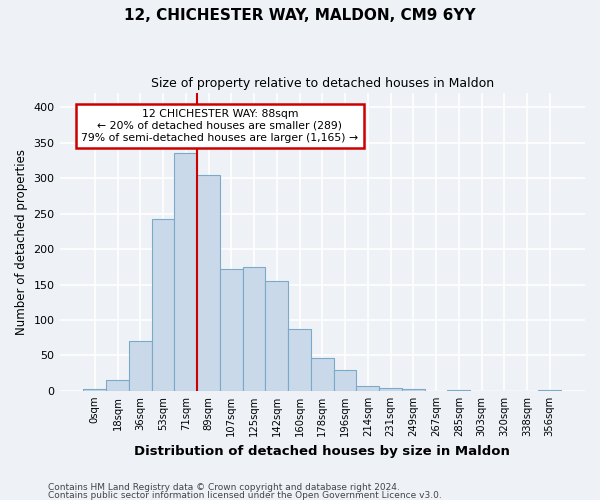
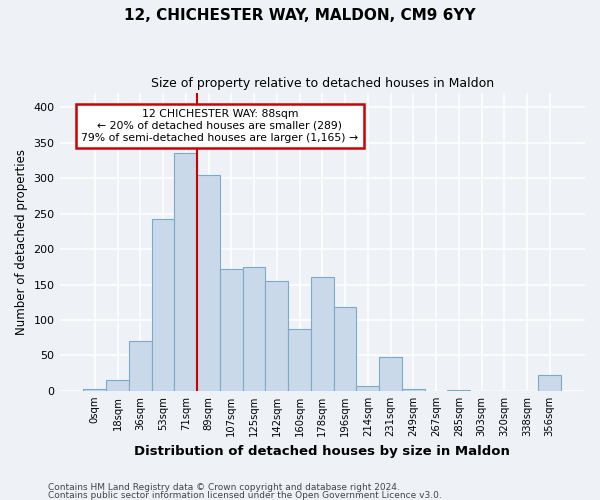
178sqm: 46 -> 160
196sqm: 29 -> 118
231sqm: 4 -> 48
356sqm: 2 -> 22
